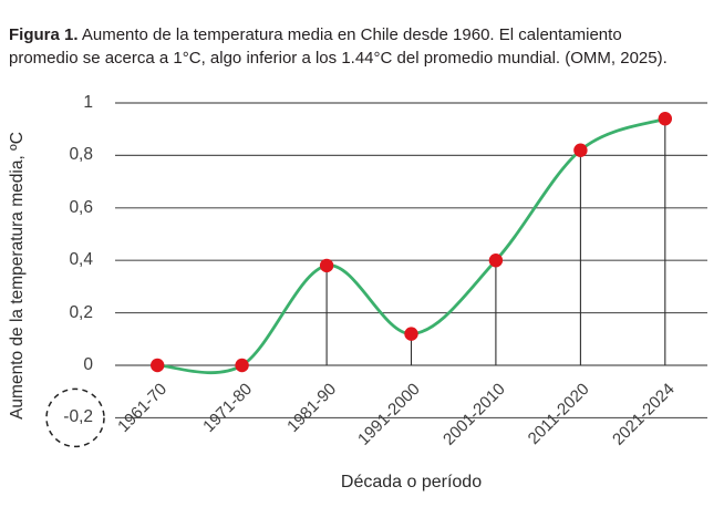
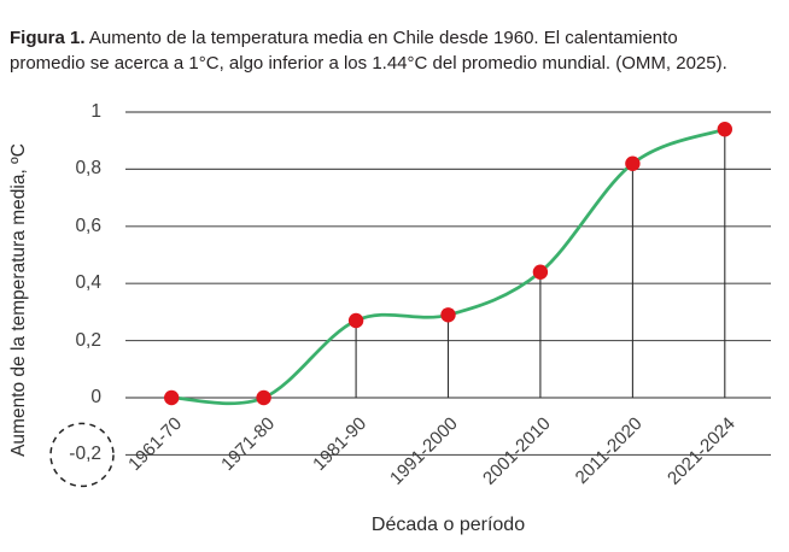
1981-90: 0,38 -> 0,27
1991-2000: 0,12 -> 0,29
2001-2010: 0,40 -> 0,44
